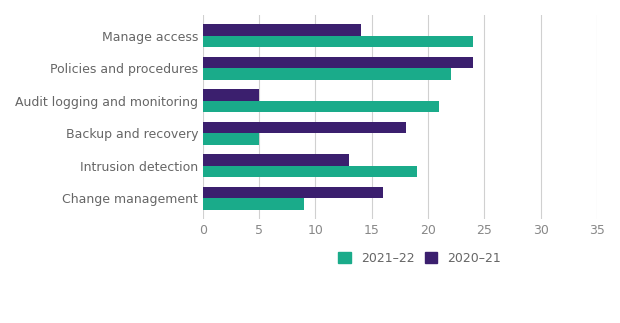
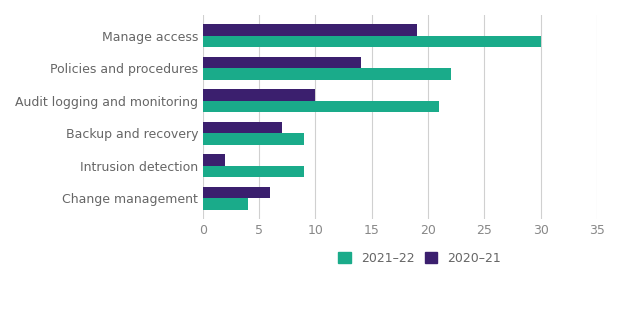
2020–21/Manage access: 14 -> 19
2021–22/Manage access: 24 -> 30
2020–21/Policies and procedures: 24 -> 14
2020–21/Audit logging and monitoring: 5 -> 10
2020–21/Backup and recovery: 18 -> 7
2021–22/Backup and recovery: 5 -> 9
2020–21/Intrusion detection: 13 -> 2
2021–22/Intrusion detection: 19 -> 9
2020–21/Change management: 16 -> 6
2021–22/Change management: 9 -> 4
